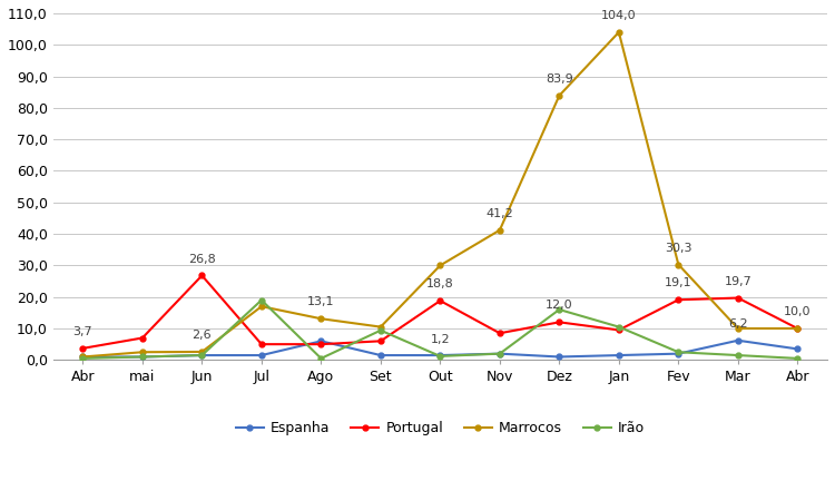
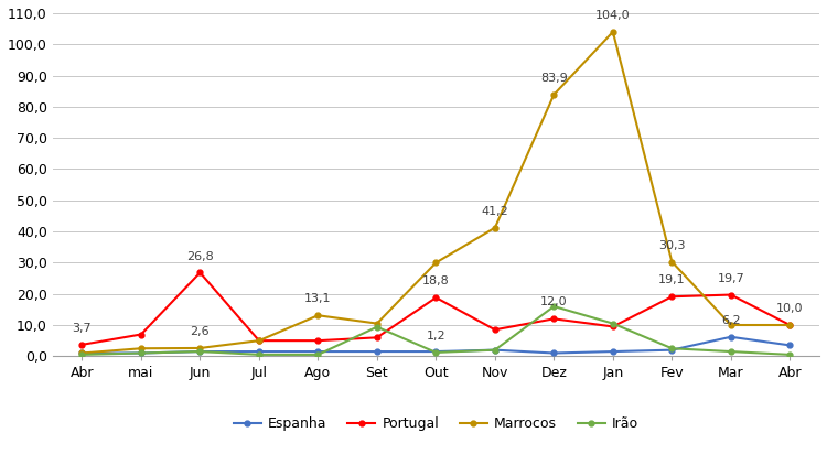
Marrocos/Jul: 17,0 -> 5,0
Irão/Jul: 19,0 -> 0,5
Espanha/Ago: 6,0 -> 1,5
